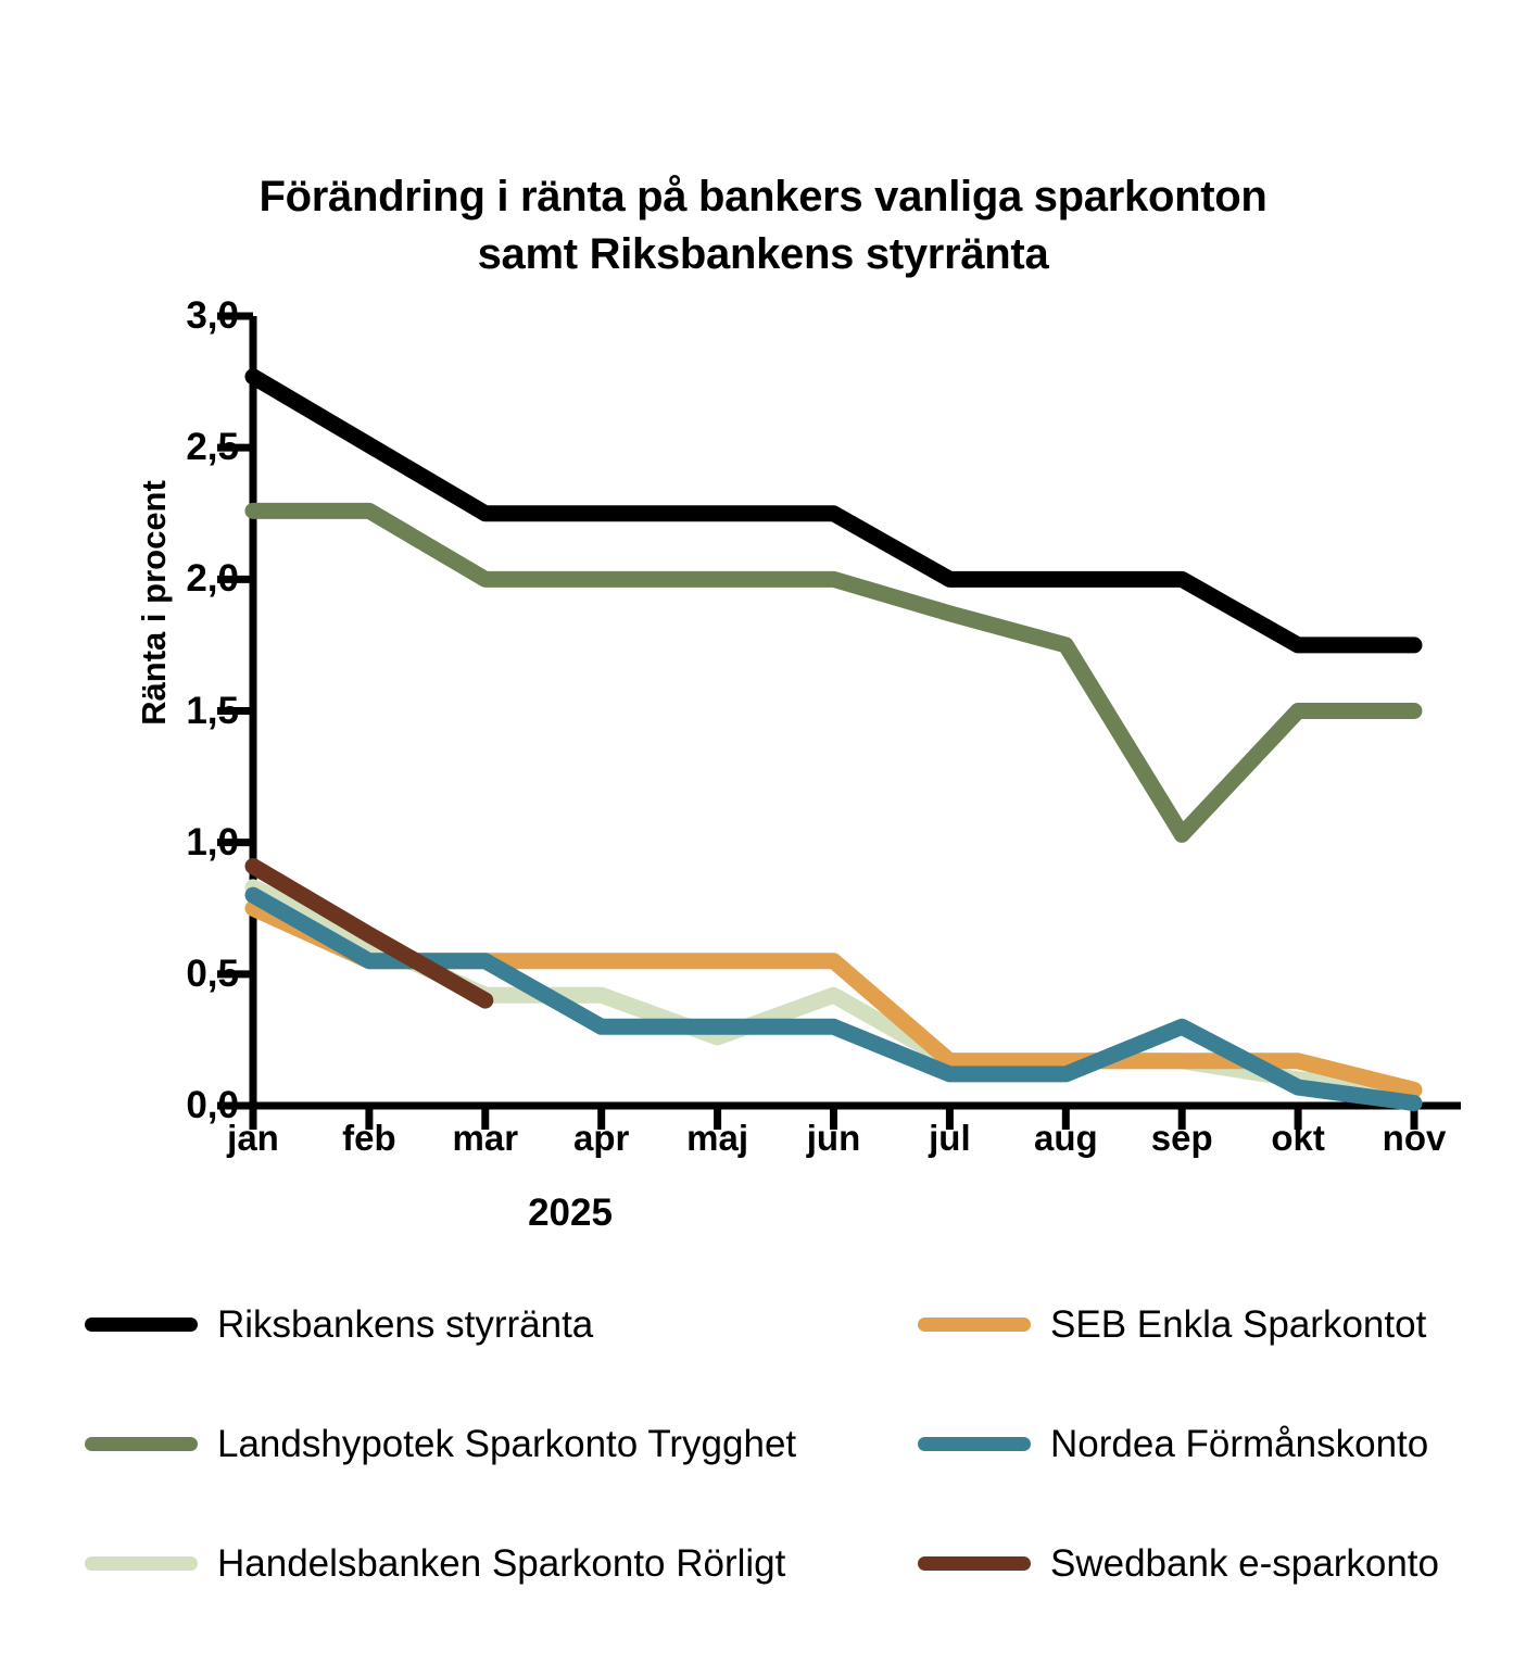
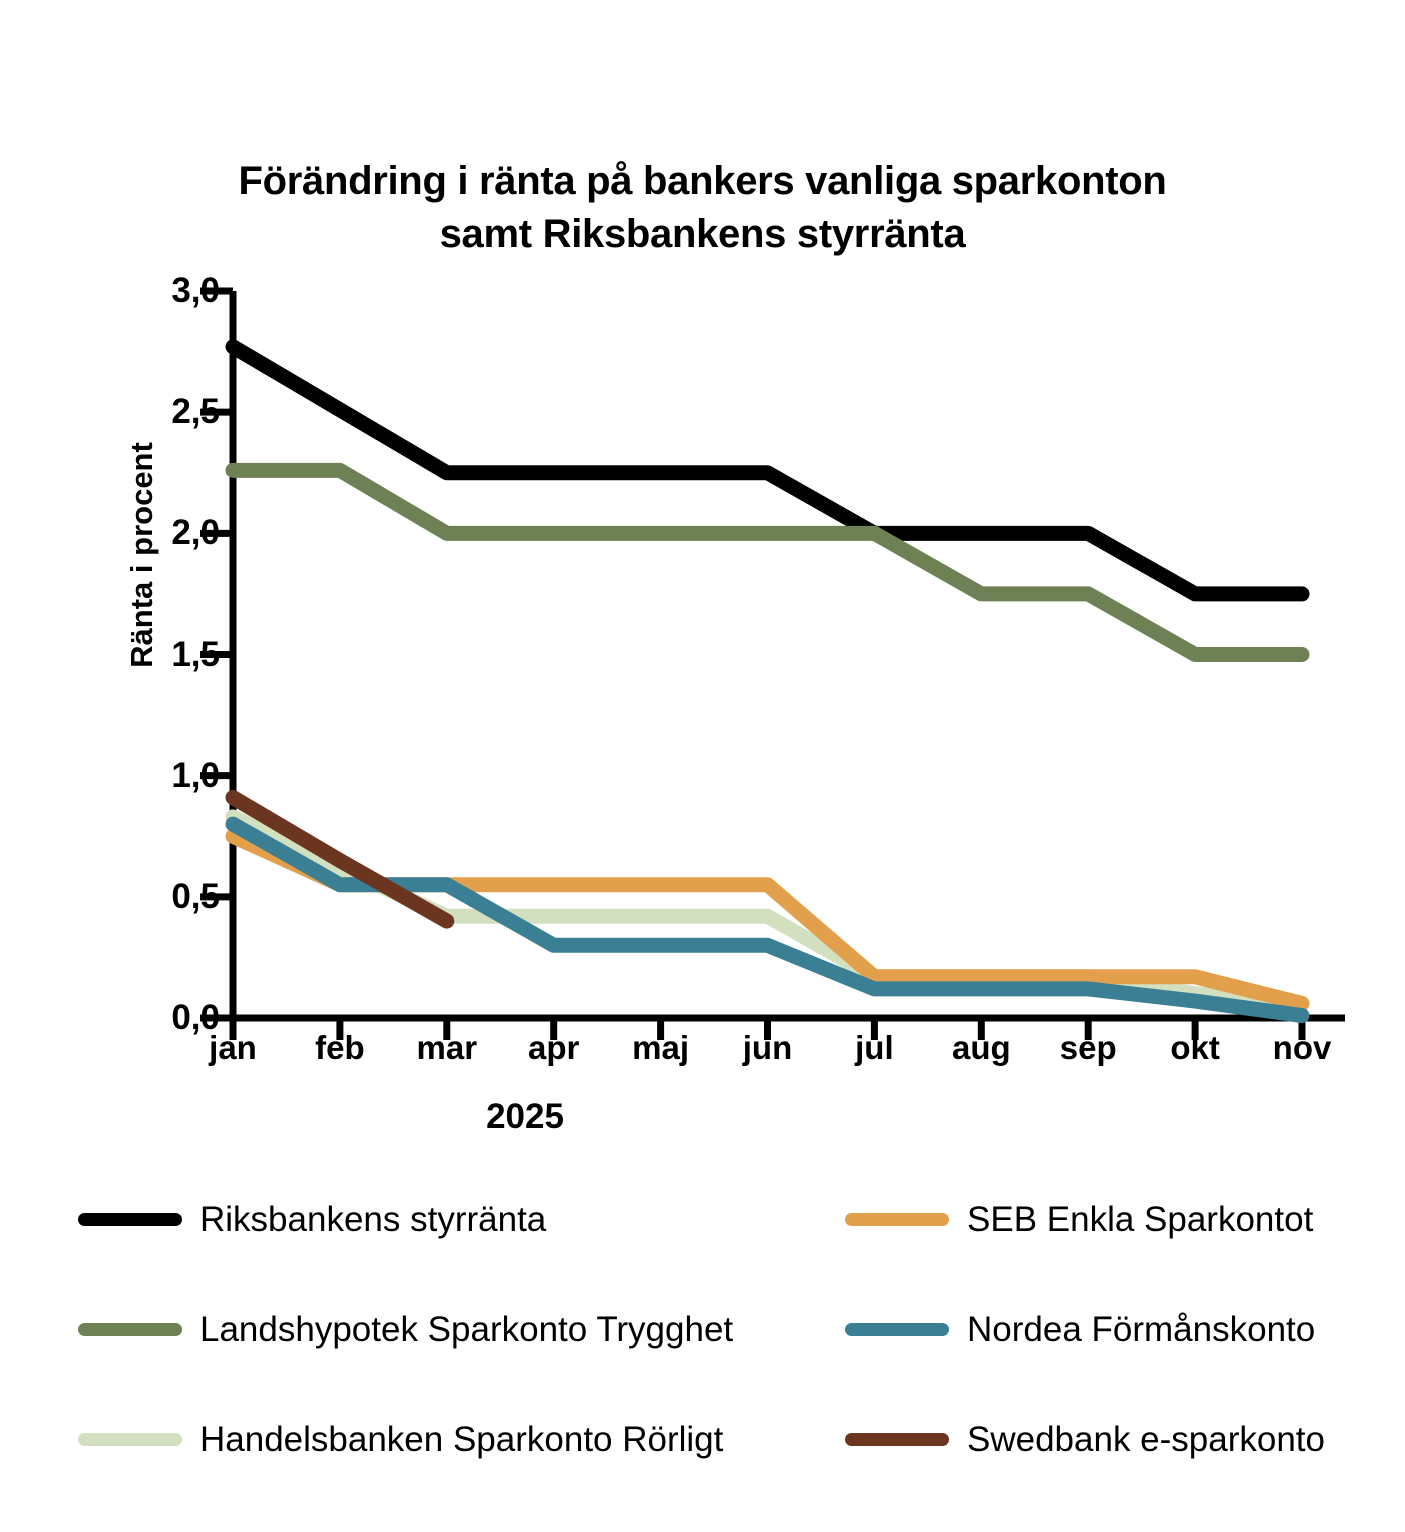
Handelsbanken Sparkonto Rörligt/maj: 0,26 -> 0,42
Landshypotek Sparkonto Trygghet/jul: 1,87 -> 2,00
Landshypotek Sparkonto Trygghet/sep: 1,03 -> 1,75
Nordea Förmånskonto/sep: 0,30 -> 0,12
